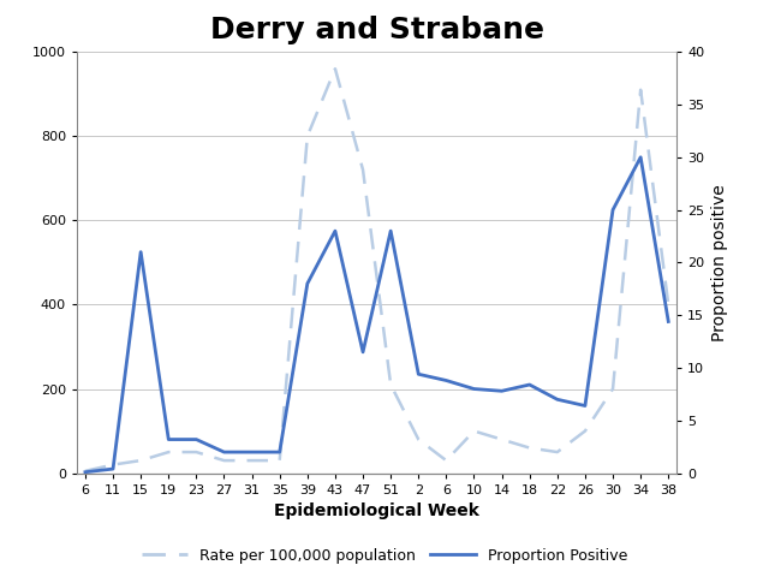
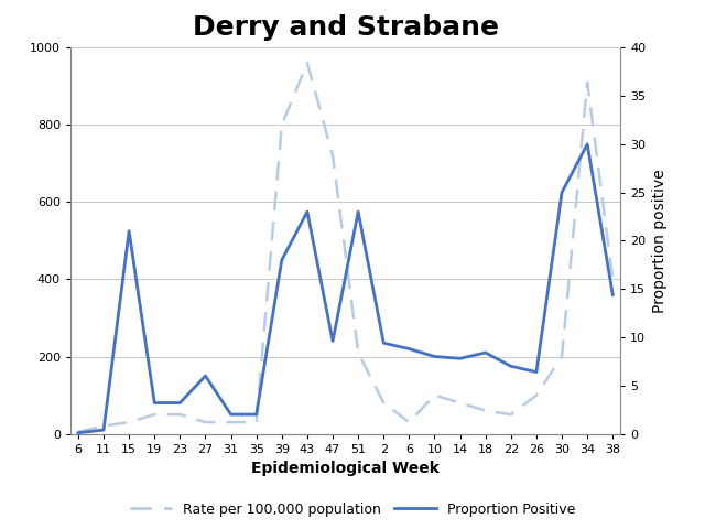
Proportion Positive/27: 2.0 -> 6.0
Proportion Positive/47: 11.5 -> 9.6
